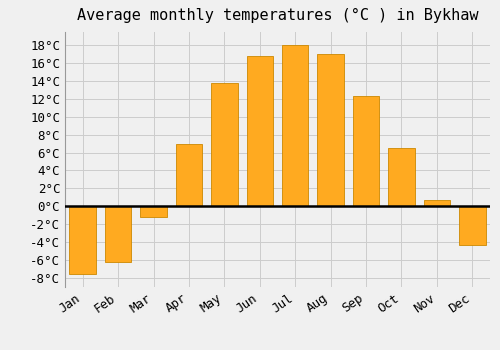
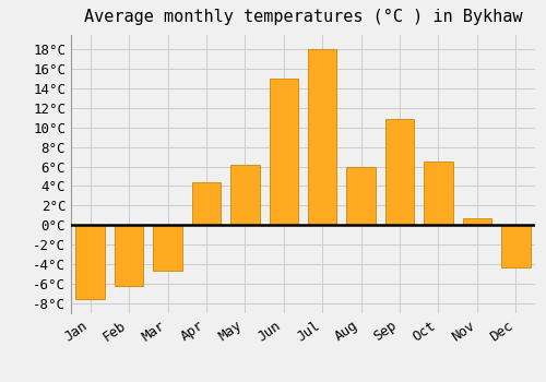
Mar: -1.2°C -> -4.6°C
Apr: 7.0°C -> 4.4°C
May: 13.7°C -> 6.2°C
Jun: 16.8°C -> 15.0°C
Aug: 17.0°C -> 6.0°C
Sep: 12.3°C -> 10.8°C
